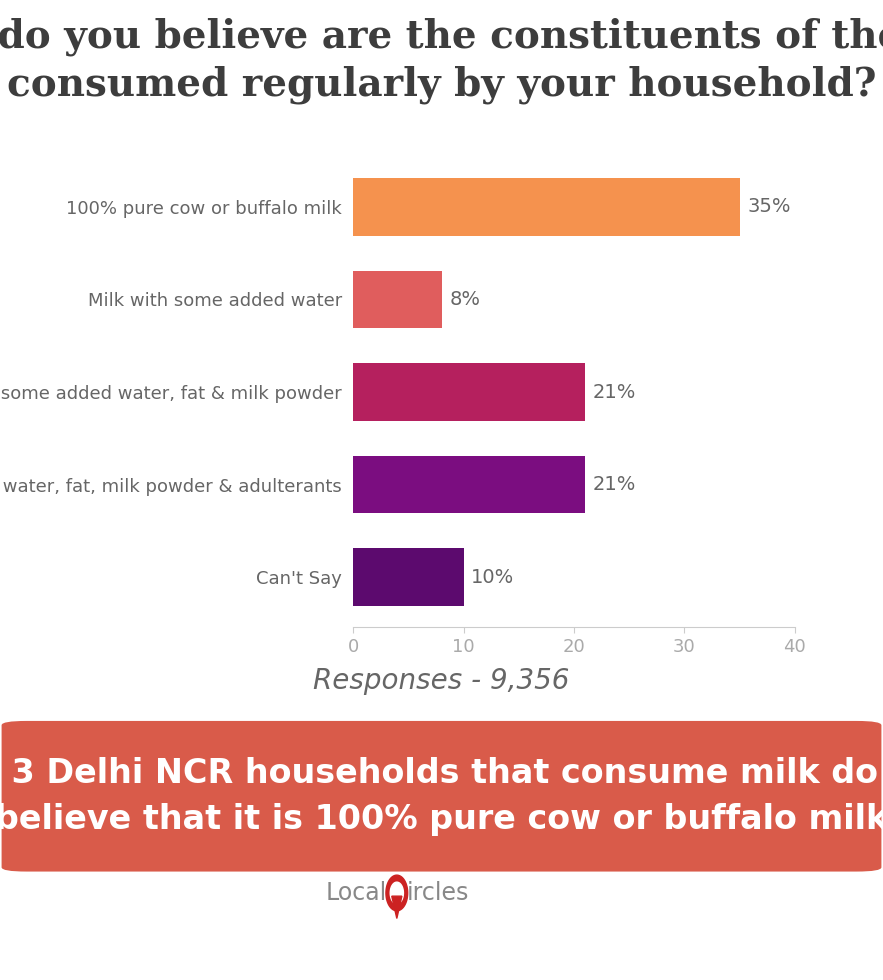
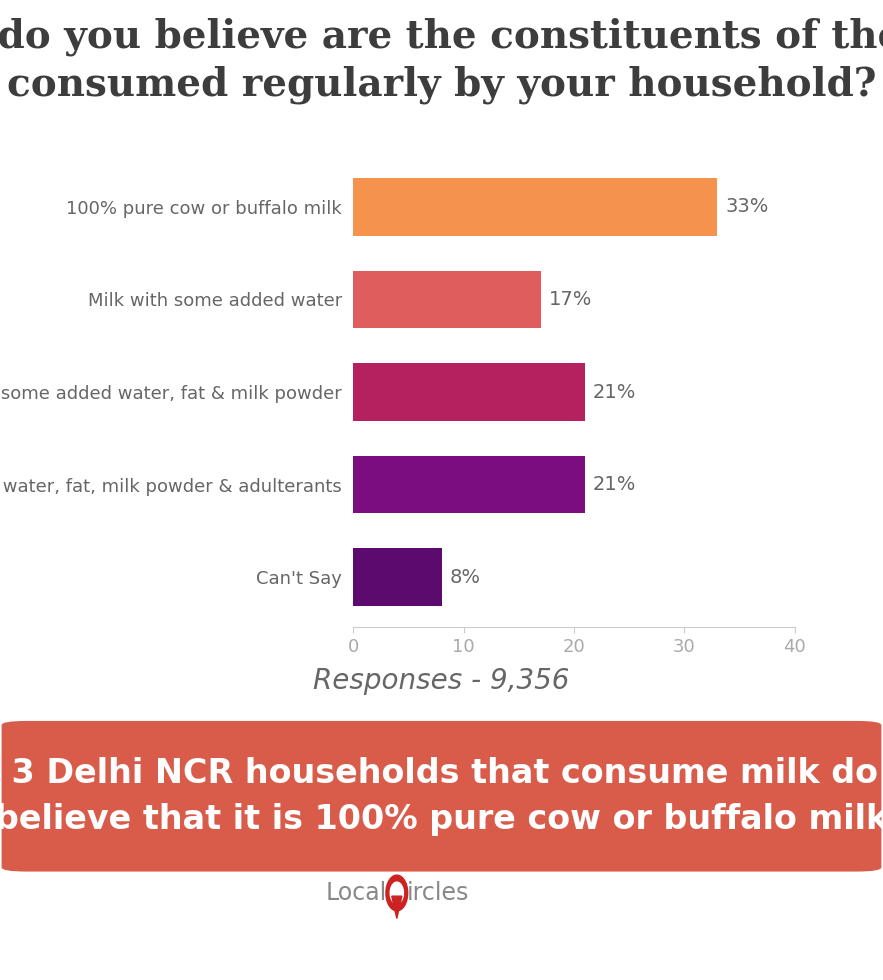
100% pure cow or buffalo milk: 35% -> 33%
Milk with some added water: 8% -> 17%
Can't Say: 10% -> 8%
